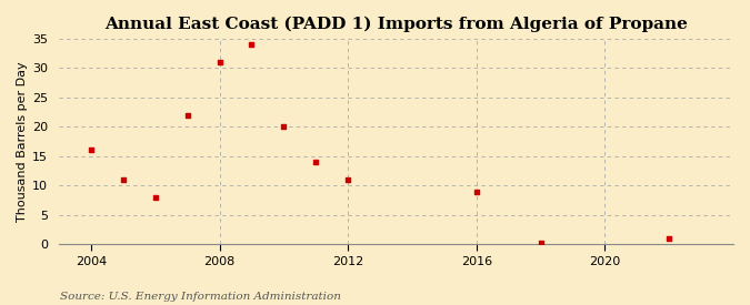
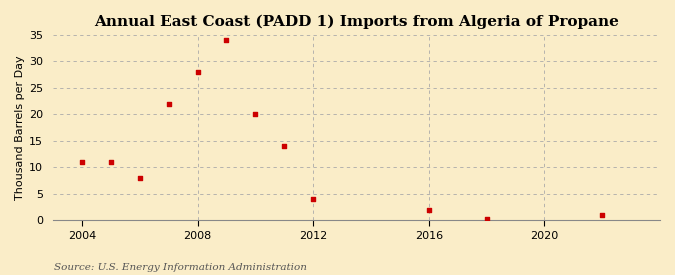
2004: 16.0 -> 11.0
2008: 31.0 -> 28.0
2012: 11.0 -> 4.0
2016: 9.0 -> 2.0
